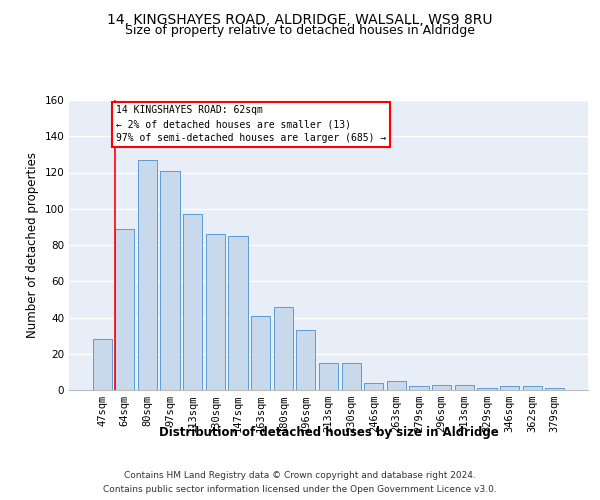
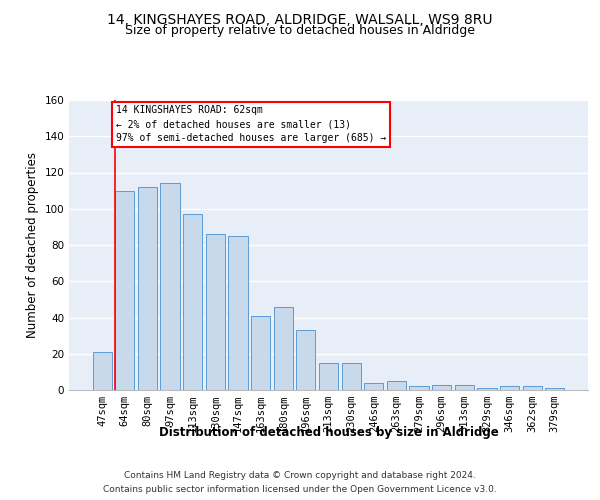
47sqm: 28 -> 21
64sqm: 89 -> 110
80sqm: 127 -> 112
97sqm: 121 -> 114
